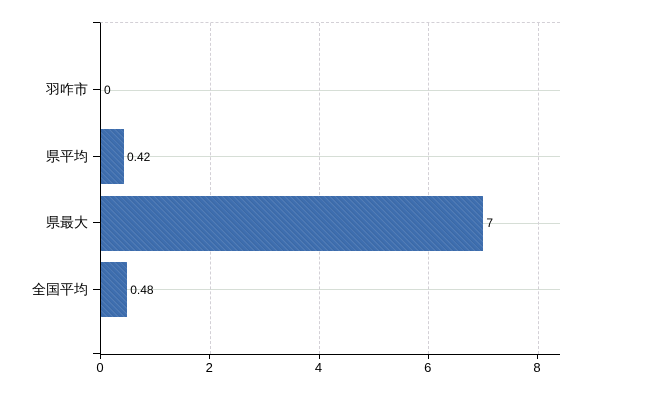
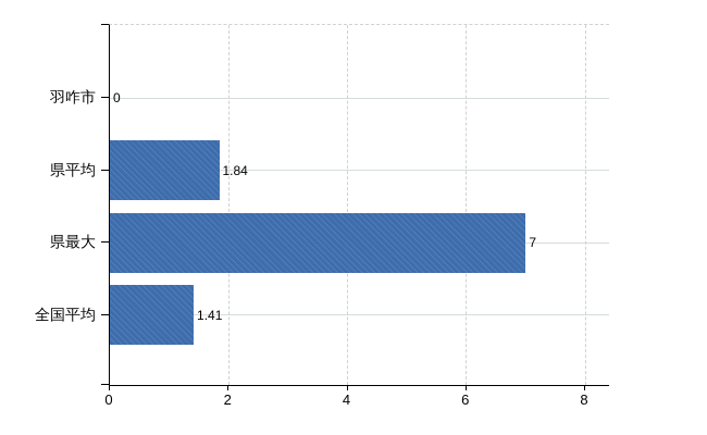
県平均: 0.42 -> 1.84
全国平均: 0.48 -> 1.41
